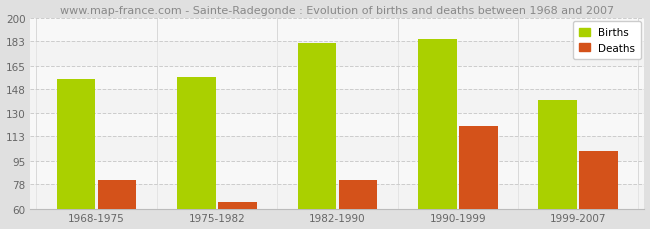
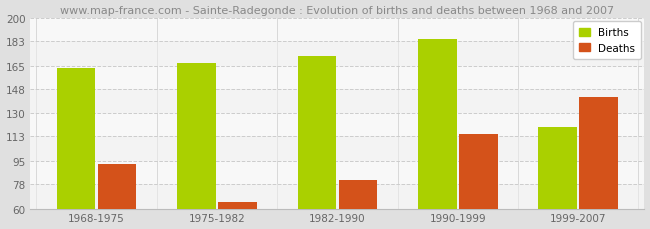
Births/1968-1975: 155 -> 163
Deaths/1968-1975: 81 -> 93
Births/1975-1982: 157 -> 167
Births/1982-1990: 182 -> 172
Deaths/1990-1999: 121 -> 115
Births/1999-2007: 140 -> 120
Deaths/1999-2007: 102 -> 142
